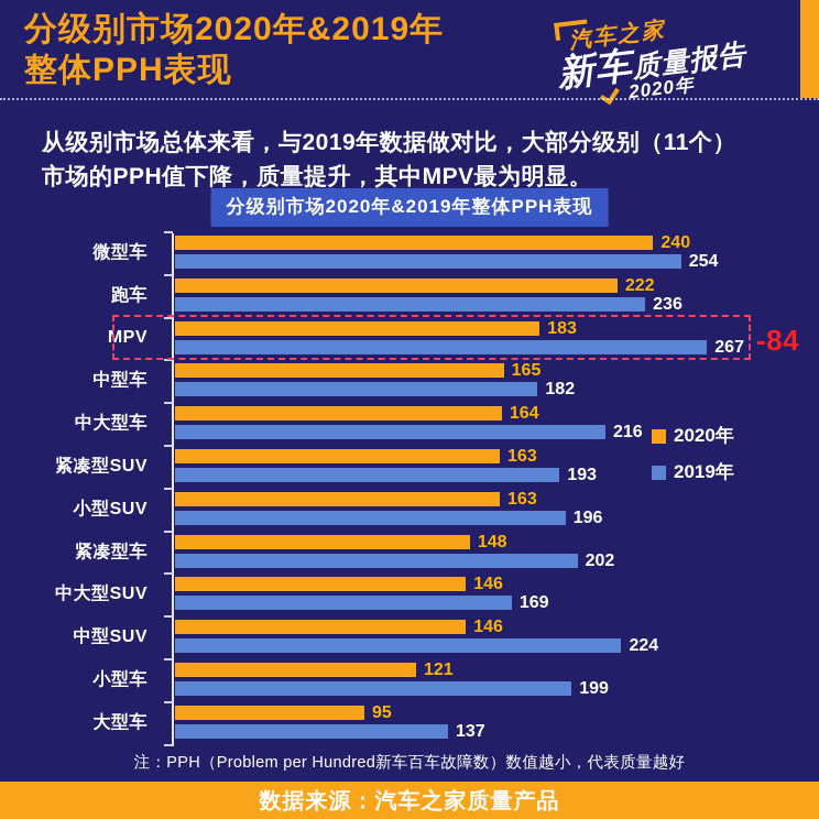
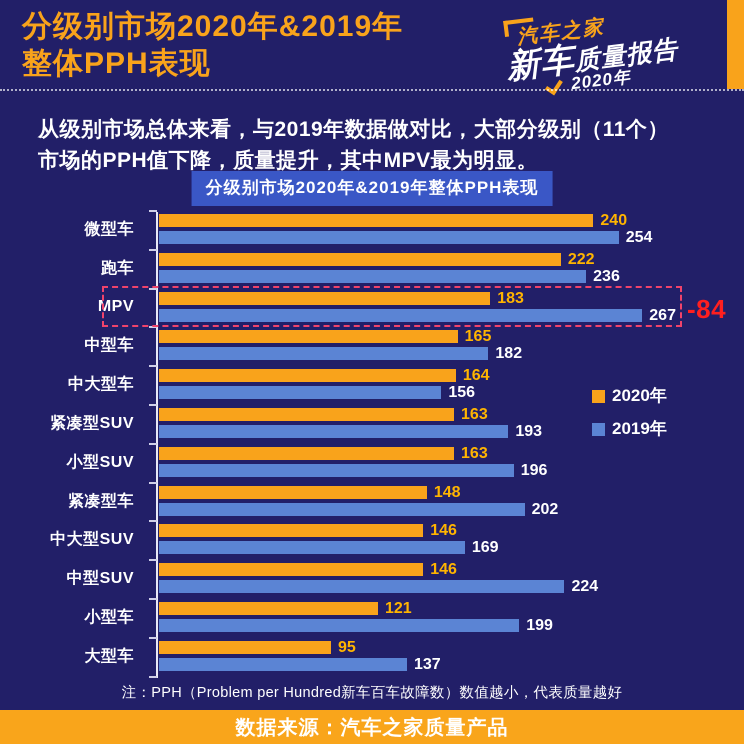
2019年/中大型车: 216 -> 156
